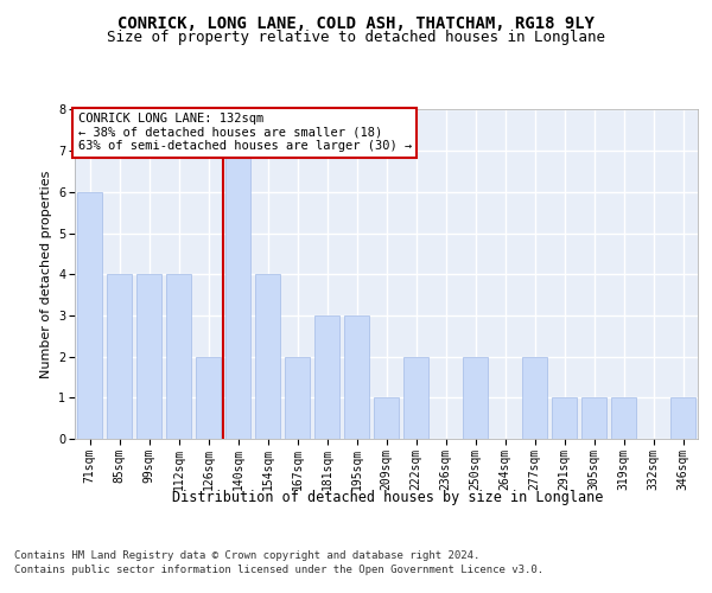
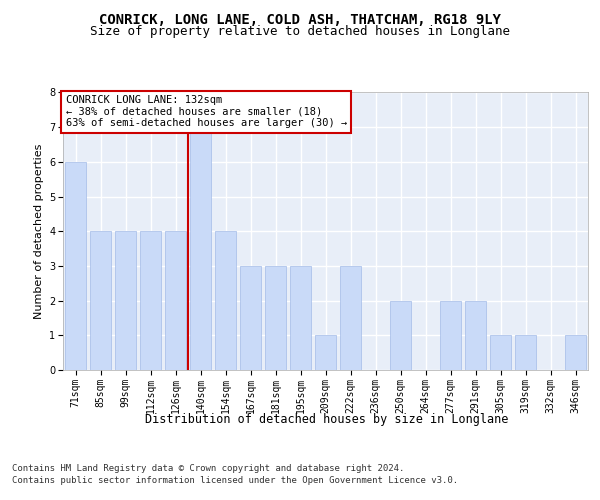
126sqm: 2 -> 4
167sqm: 2 -> 3
222sqm: 2 -> 3
291sqm: 1 -> 2
